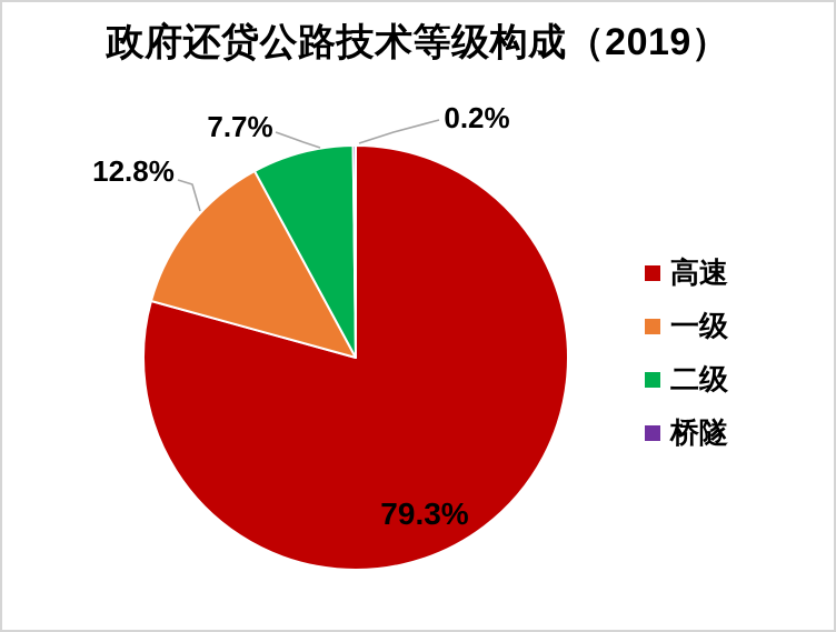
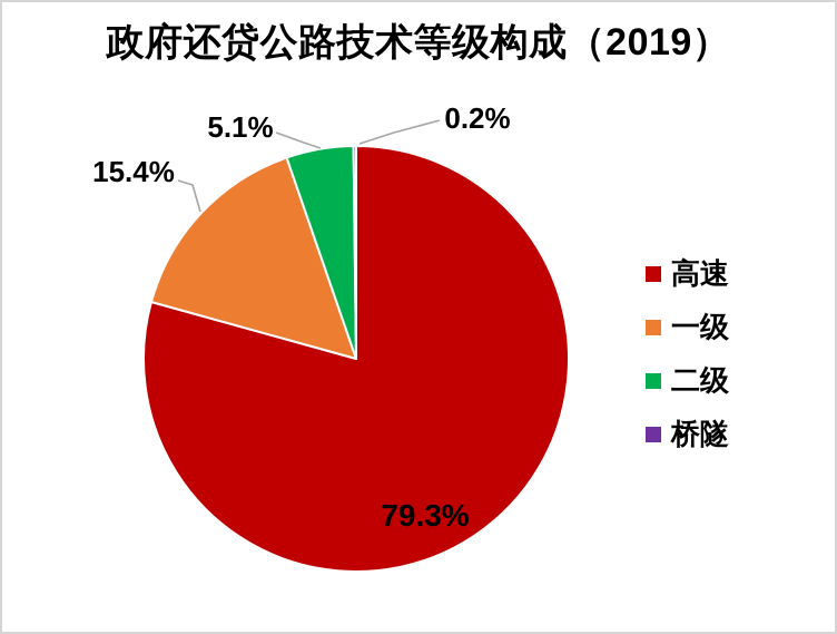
一级: 12.8% -> 15.4%
二级: 7.7% -> 5.1%
